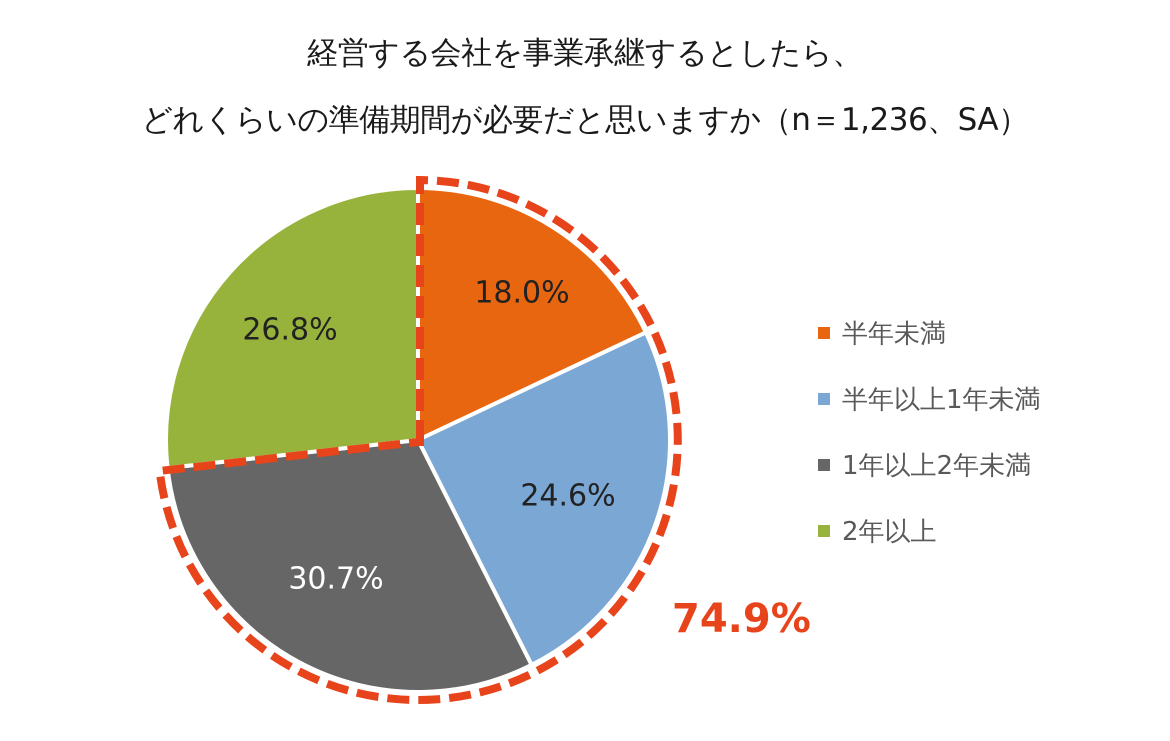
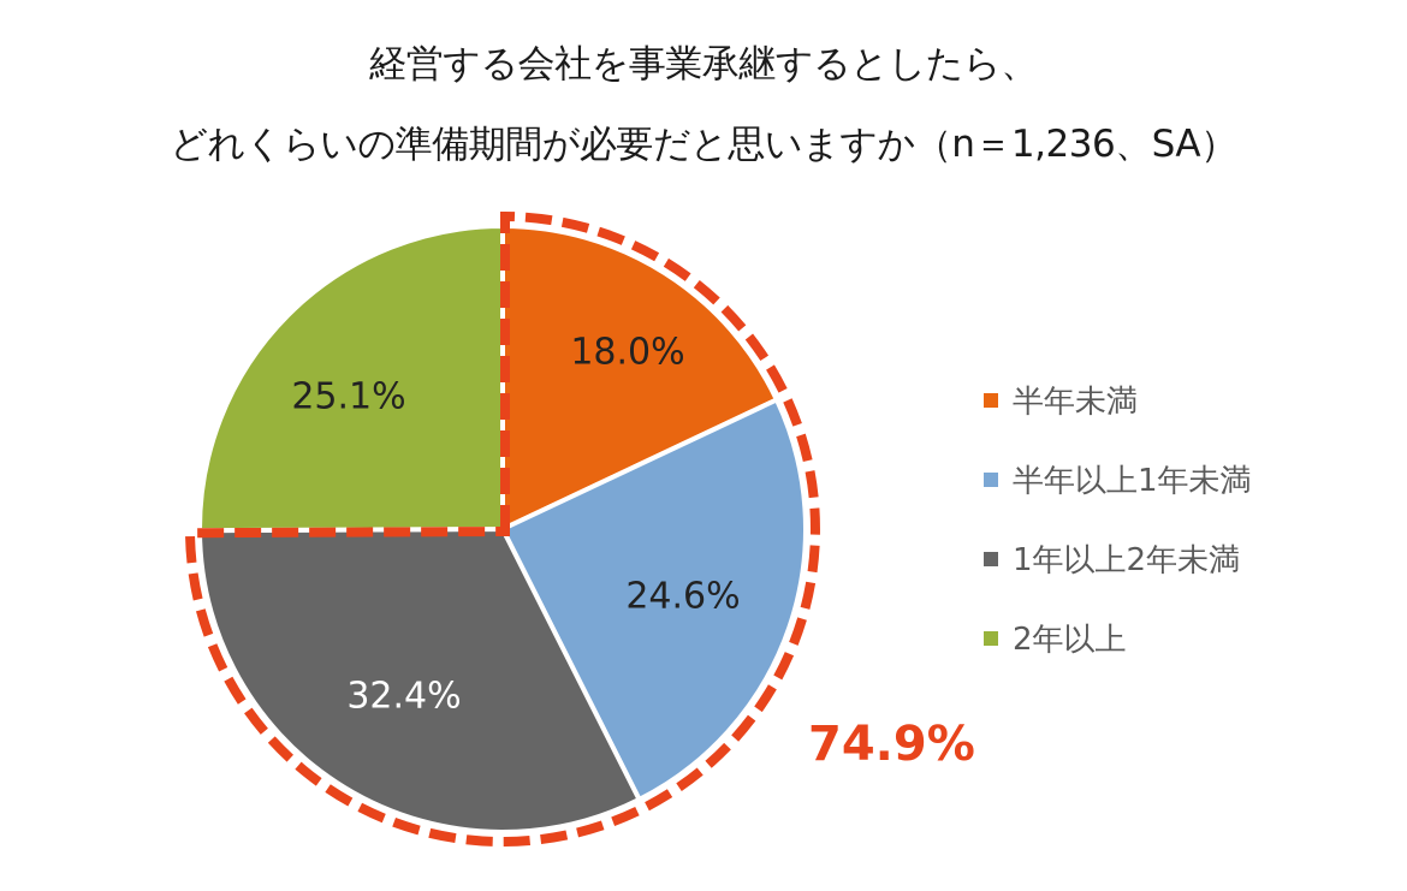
1年以上2年未満: 30.7% -> 32.4%
2年以上: 26.8% -> 25.1%
